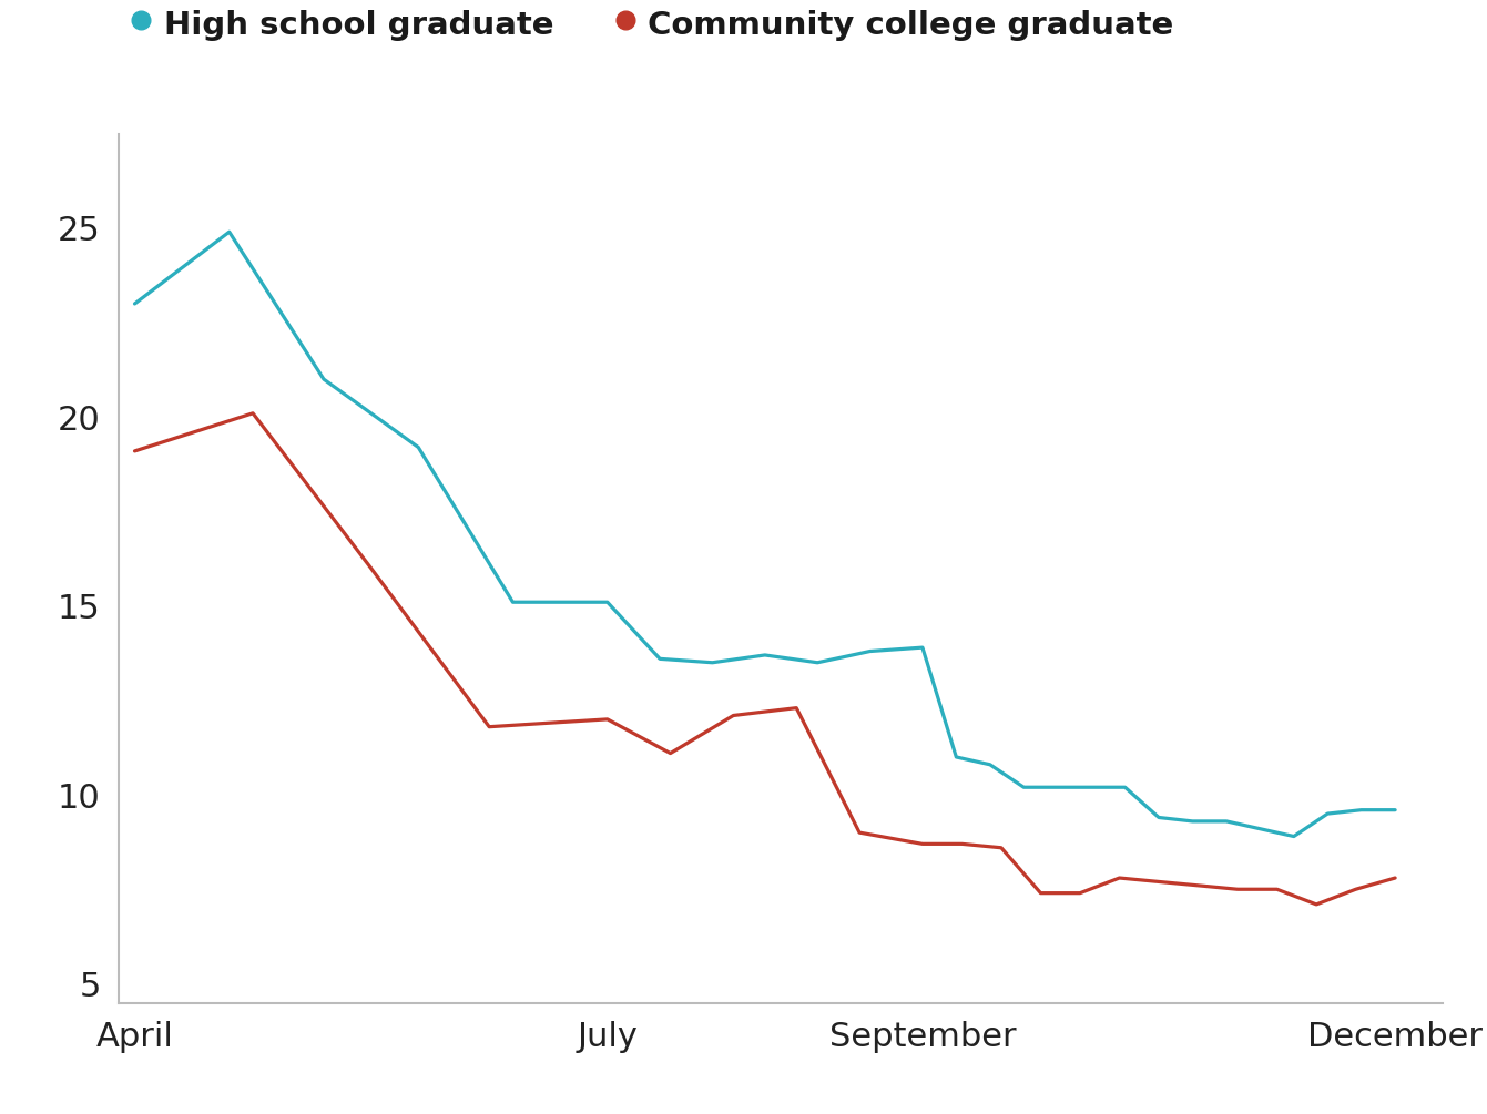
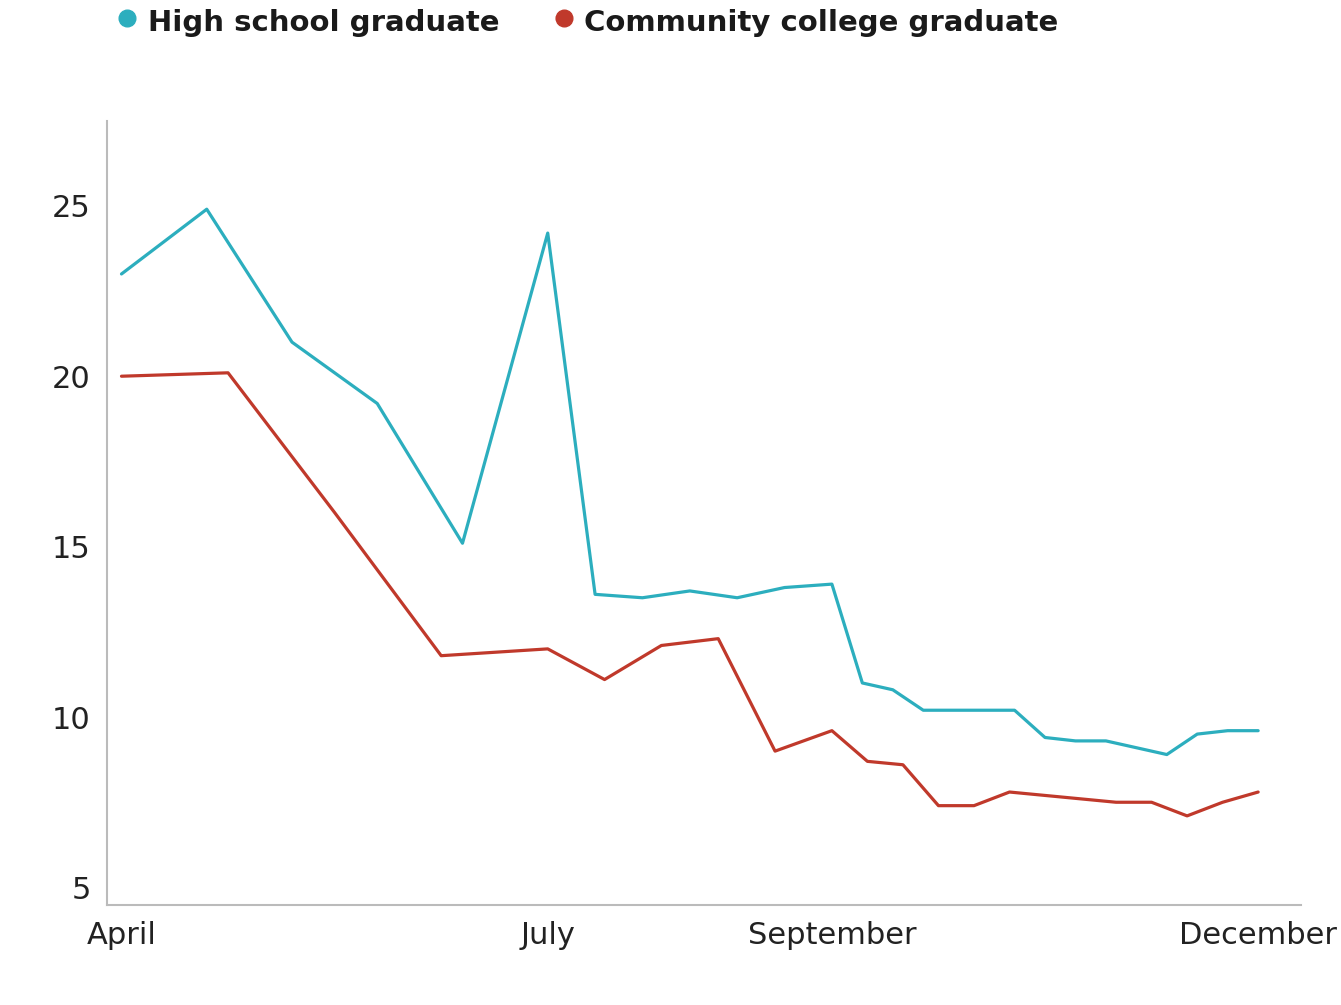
Community college graduate/April: 19.1 -> 20.0
High school graduate/July: 15.1 -> 24.2
Community college graduate/September: 8.7 -> 9.6
